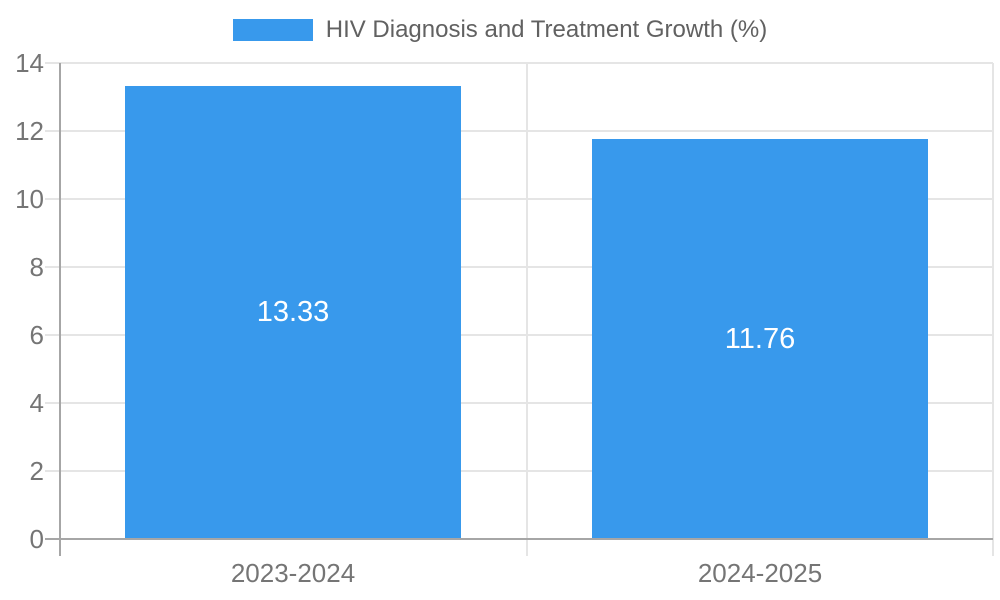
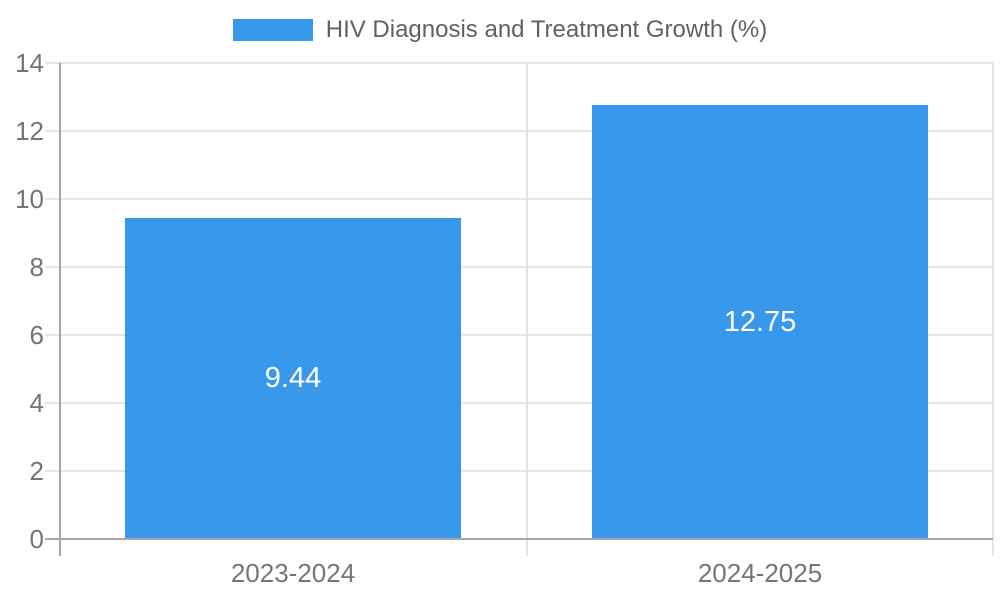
2023-2024: 13.33 -> 9.44
2024-2025: 11.76 -> 12.75
